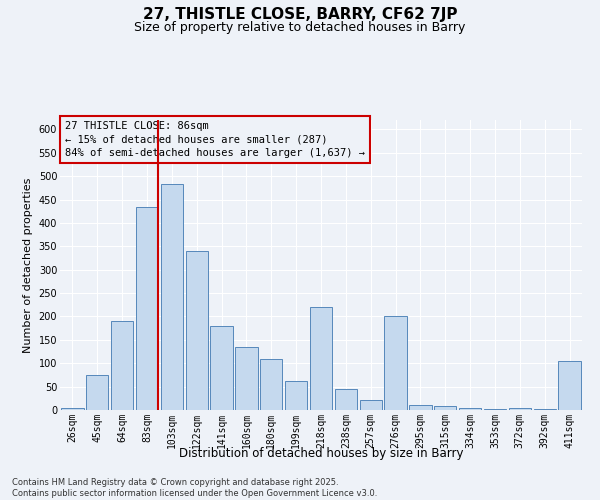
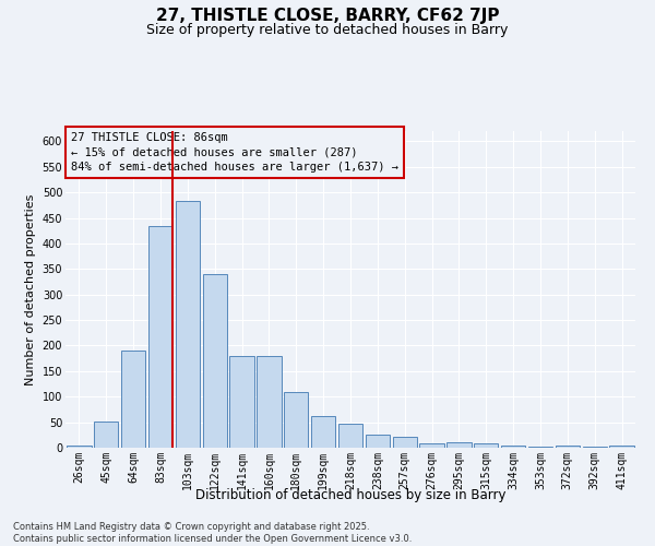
45sqm: 75 -> 52
160sqm: 135 -> 180
218sqm: 220 -> 47
238sqm: 45 -> 25
276sqm: 200 -> 8
411sqm: 105 -> 4
